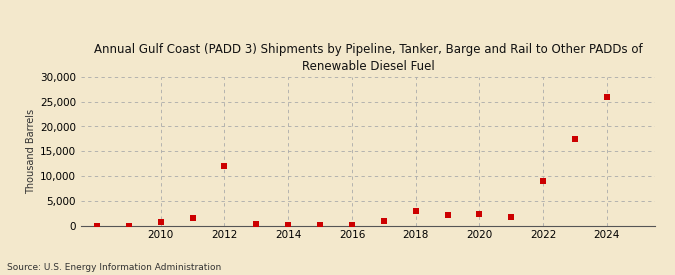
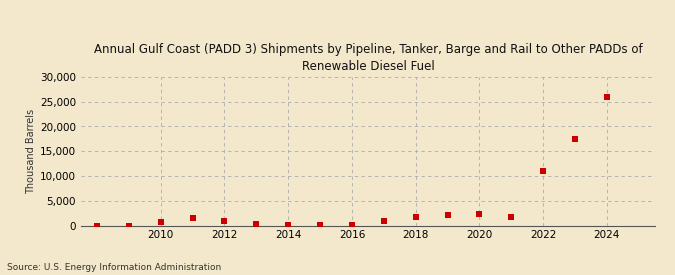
2012: 12,000 -> 1,000
2018: 3,000 -> 1,700
2022: 9,000 -> 11,000
